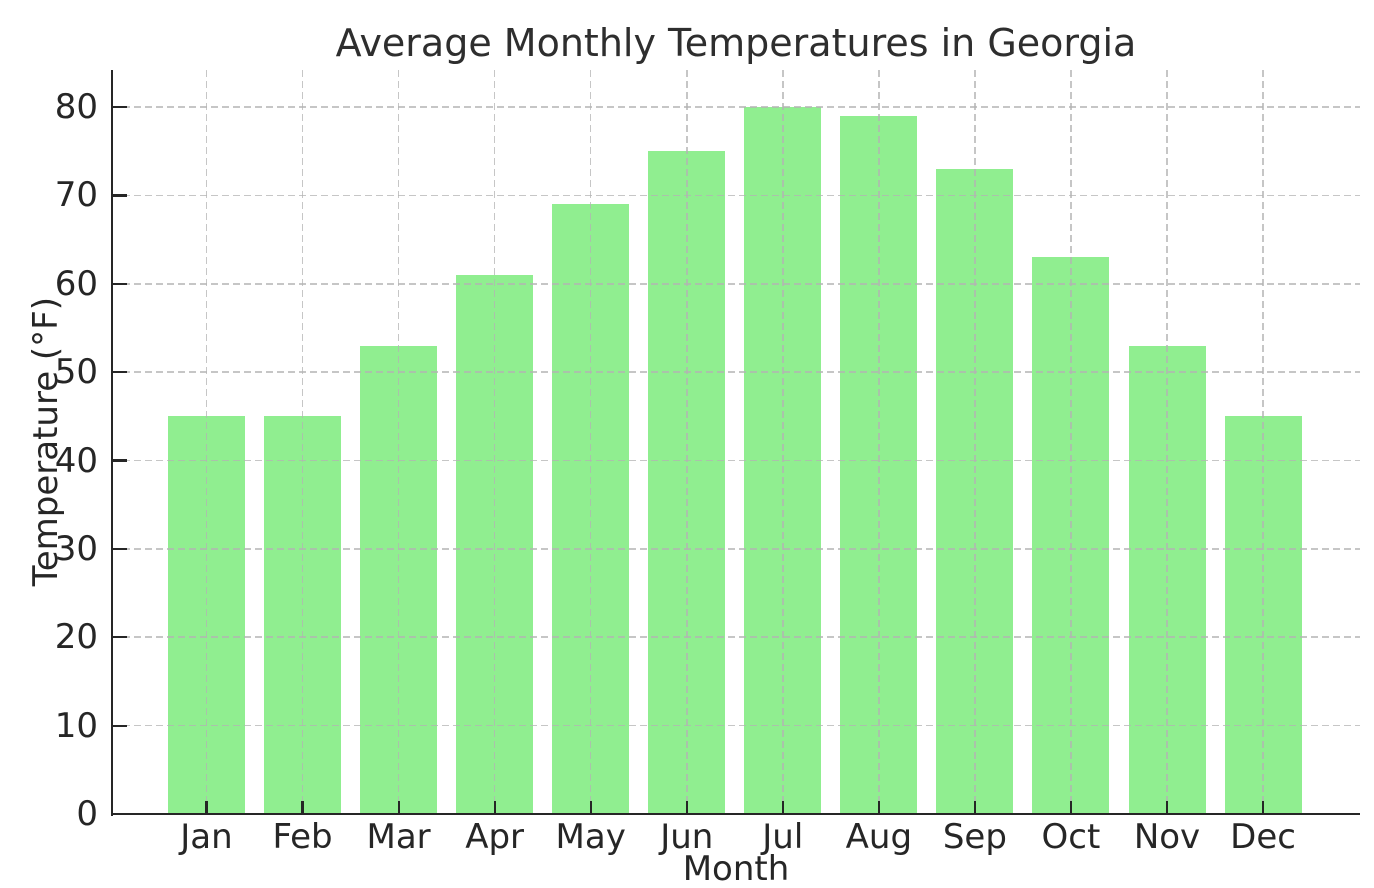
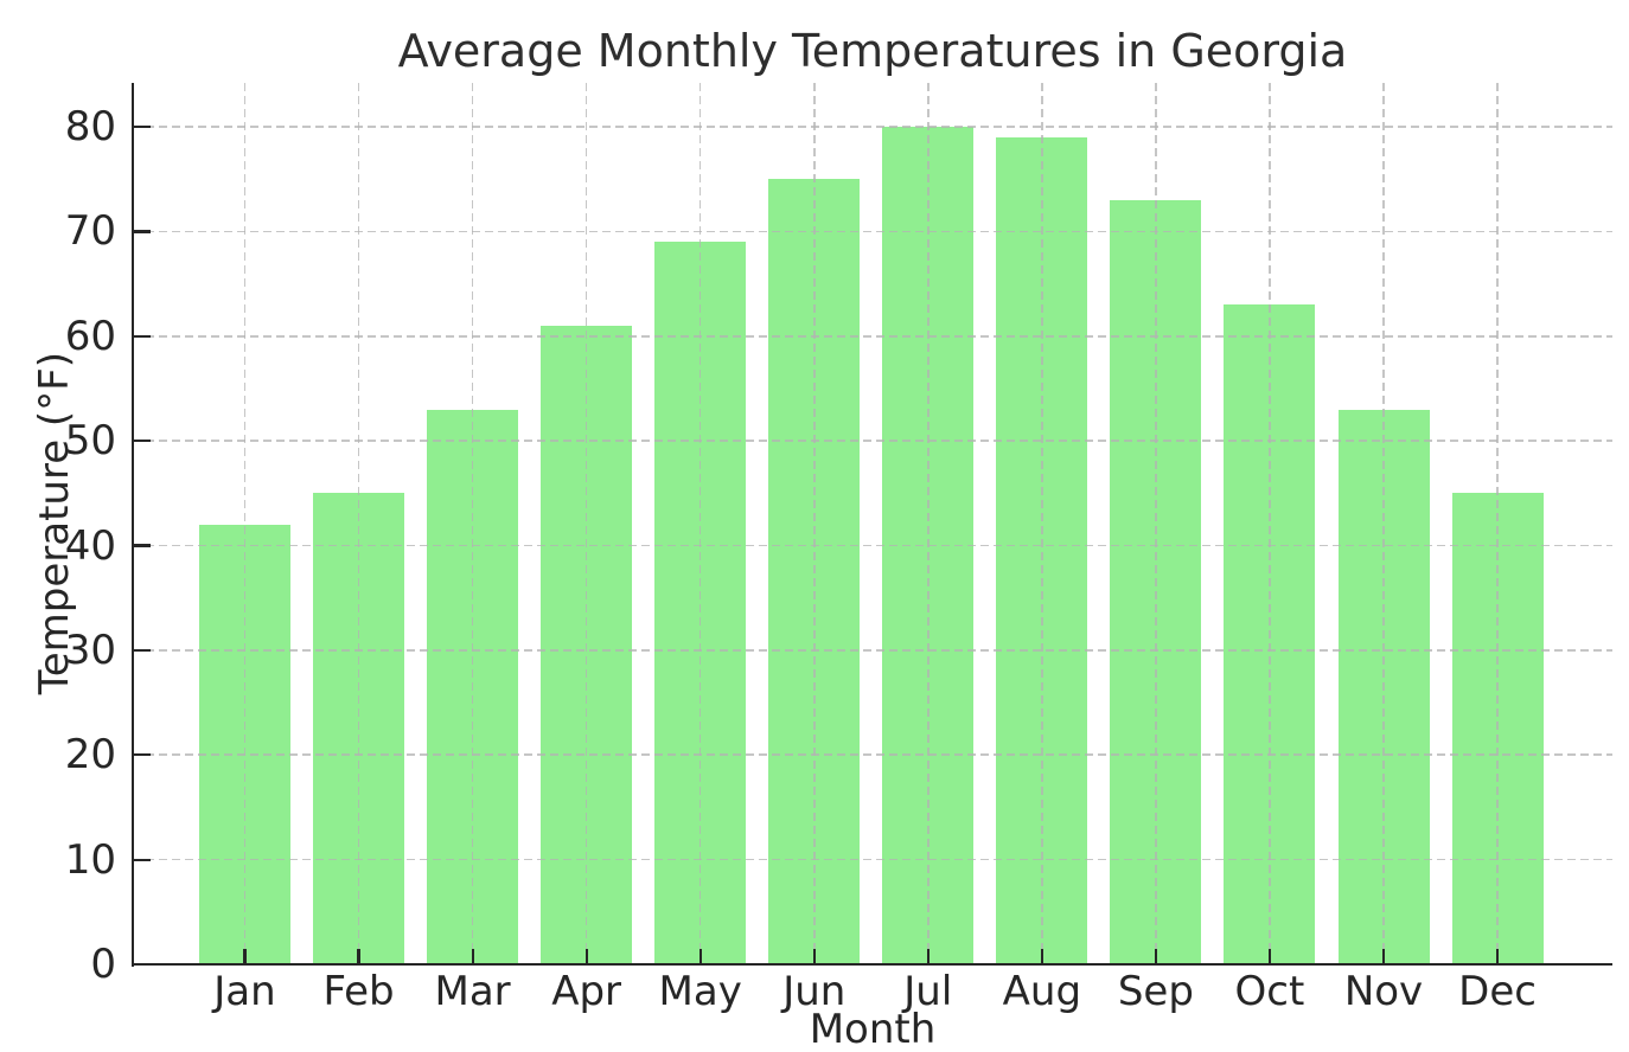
Jan: 45 -> 42
